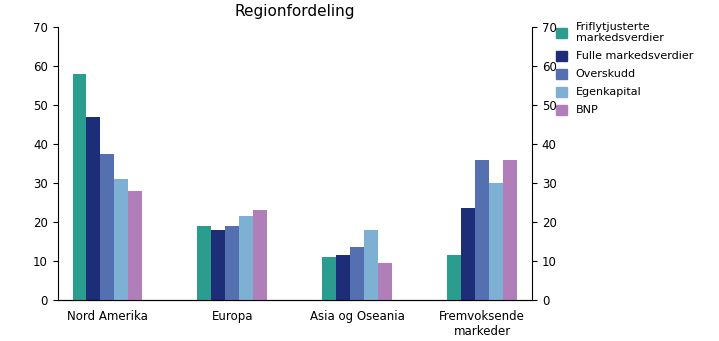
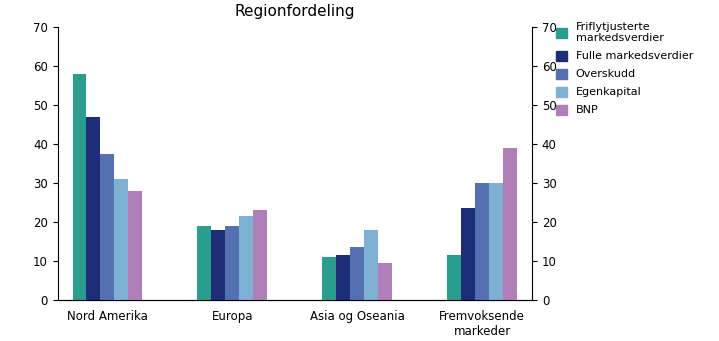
Overskudd/Fremvoksende markeder: 36.0 -> 30.0
BNP/Fremvoksende markeder: 36.0 -> 39.0
